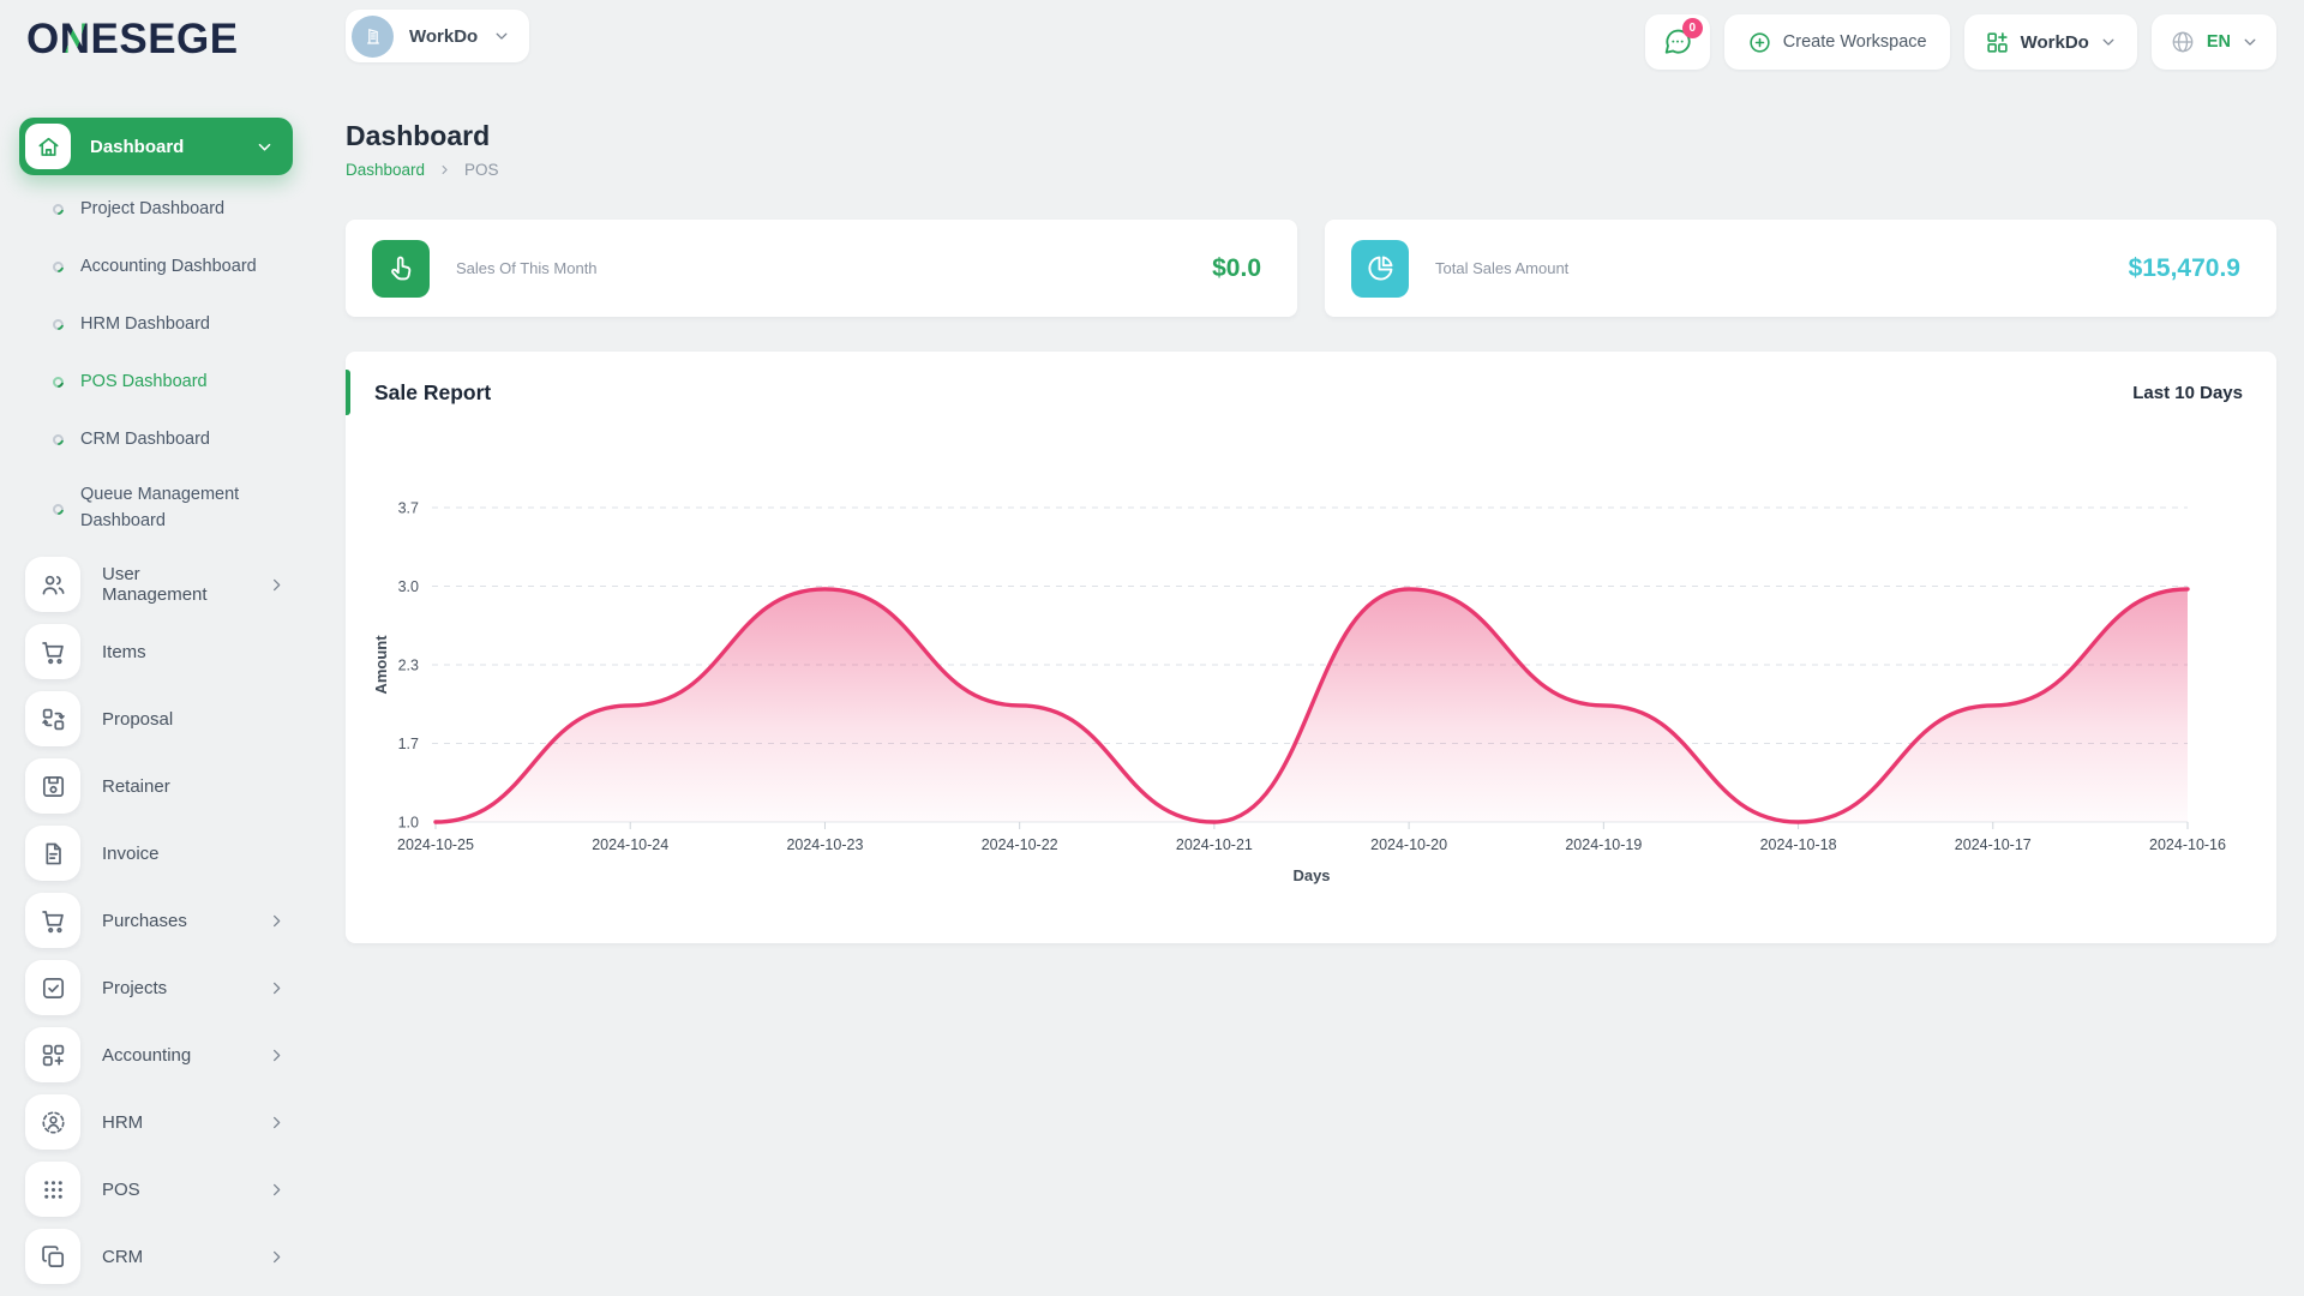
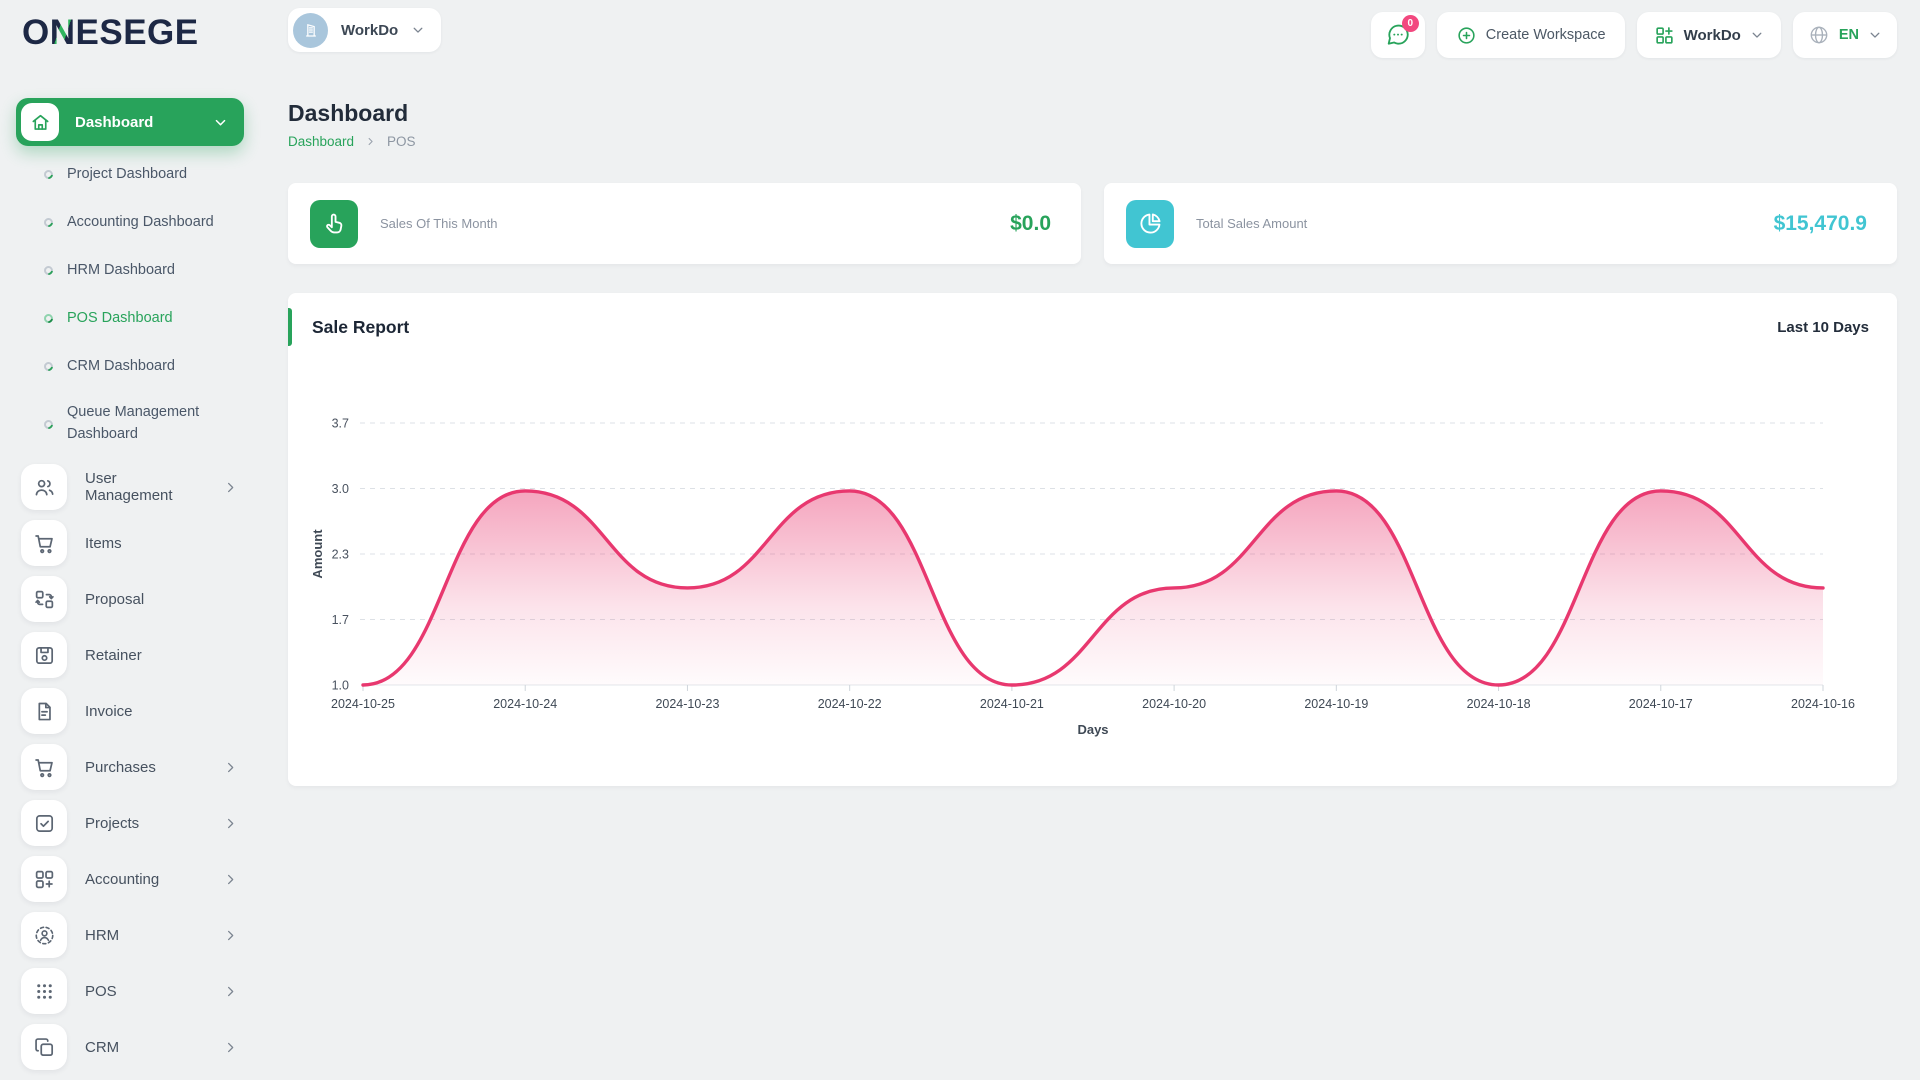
2024-10-24: 2 -> 3
2024-10-23: 3 -> 2
2024-10-22: 2 -> 3
2024-10-20: 3 -> 2
2024-10-19: 2 -> 3
2024-10-17: 2 -> 3
2024-10-16: 3 -> 2
